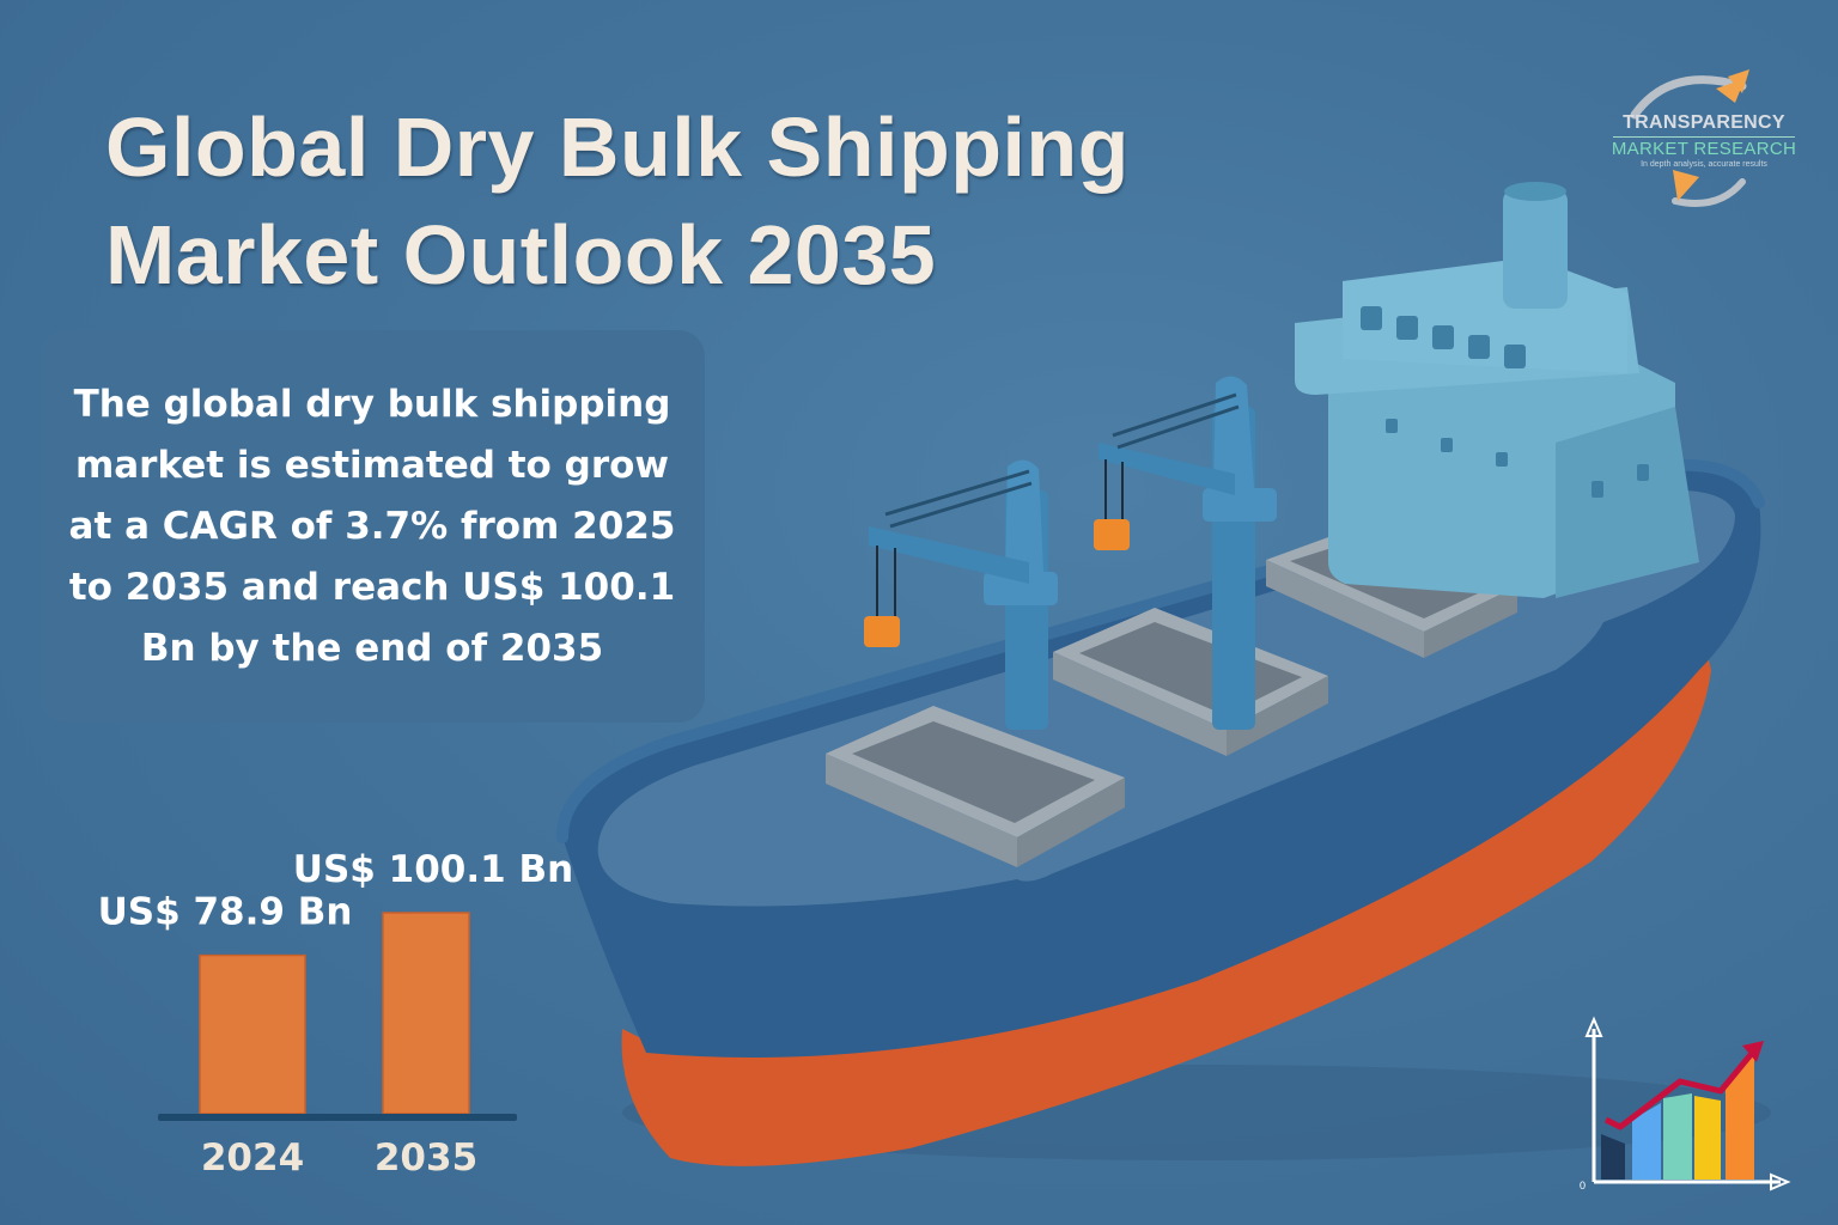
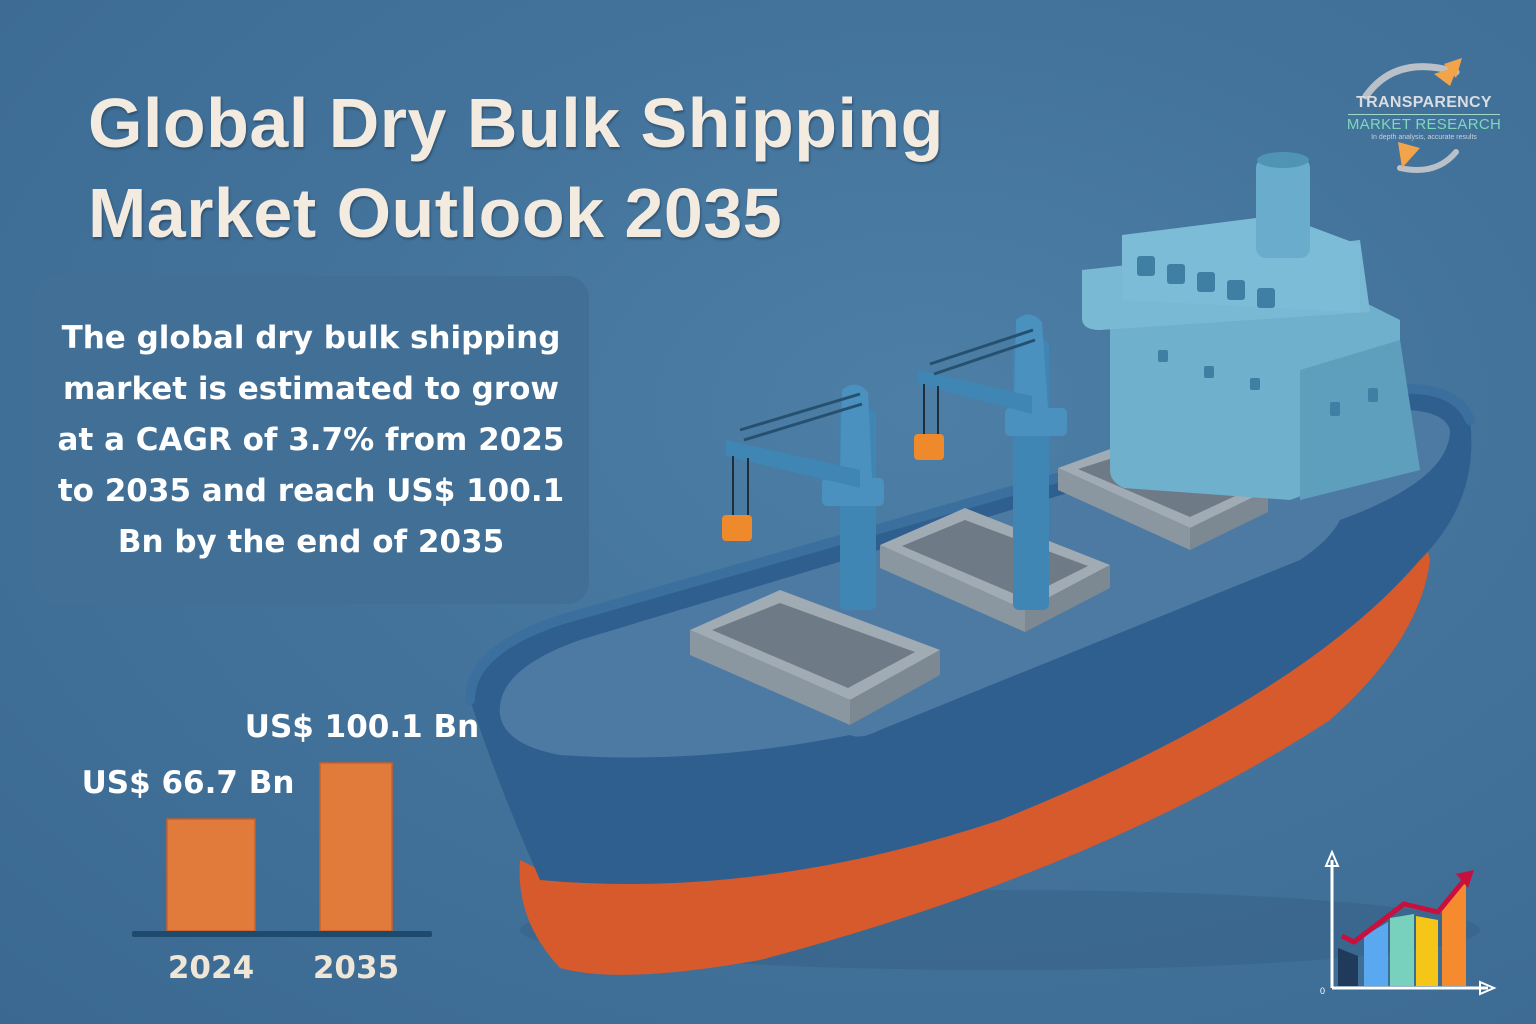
2024: 78.9 -> 66.7
